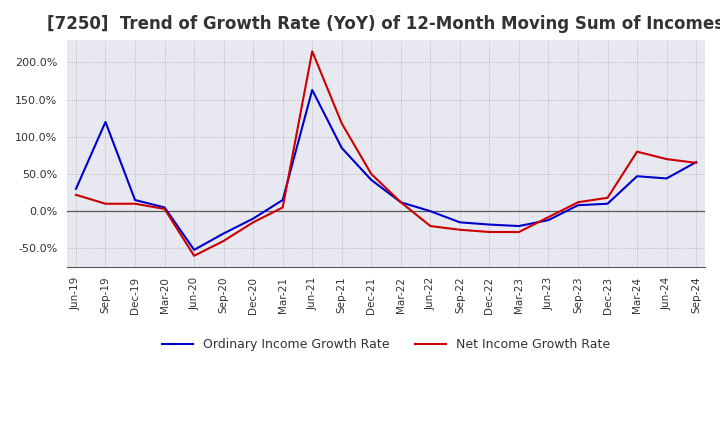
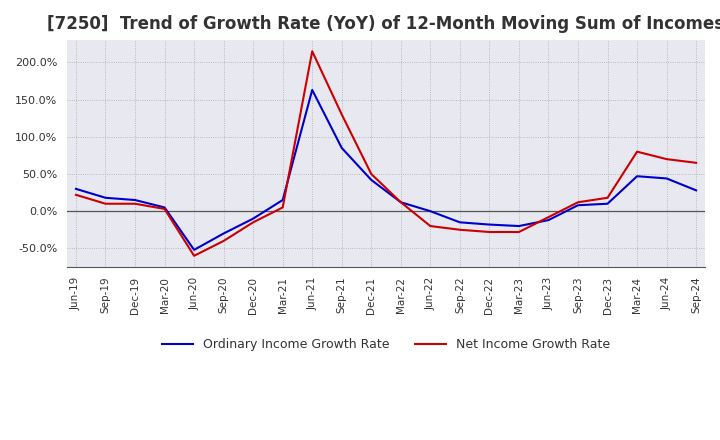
Ordinary Income Growth Rate/Sep-19: 120% -> 18%
Net Income Growth Rate/Sep-21: 118% -> 130%
Ordinary Income Growth Rate/Sep-24: 66% -> 28%
